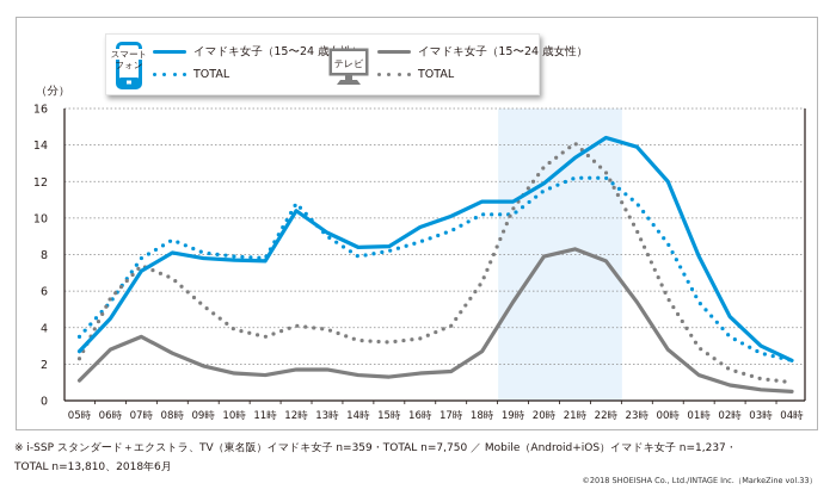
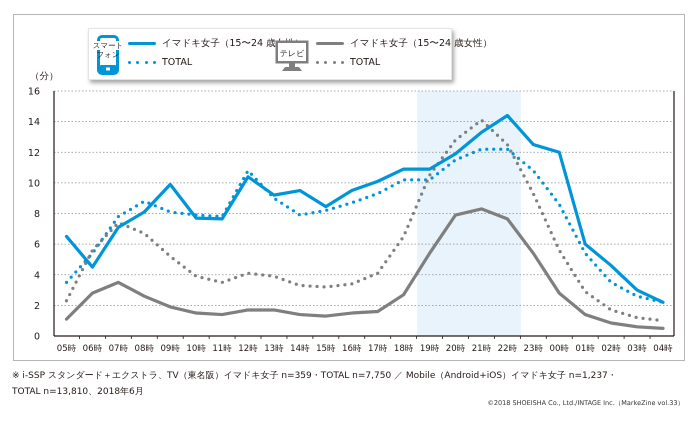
スマートフォン イマドキ女子（15〜24 歳女性）/05時: 2.7 -> 6.5
スマートフォン イマドキ女子（15〜24 歳女性）/09時: 7.8 -> 9.9
スマートフォン イマドキ女子（15〜24 歳女性）/14時: 8.4 -> 9.5
スマートフォン イマドキ女子（15〜24 歳女性）/23時: 13.9 -> 12.5
スマートフォン イマドキ女子（15〜24 歳女性）/01時: 7.9 -> 6.0
